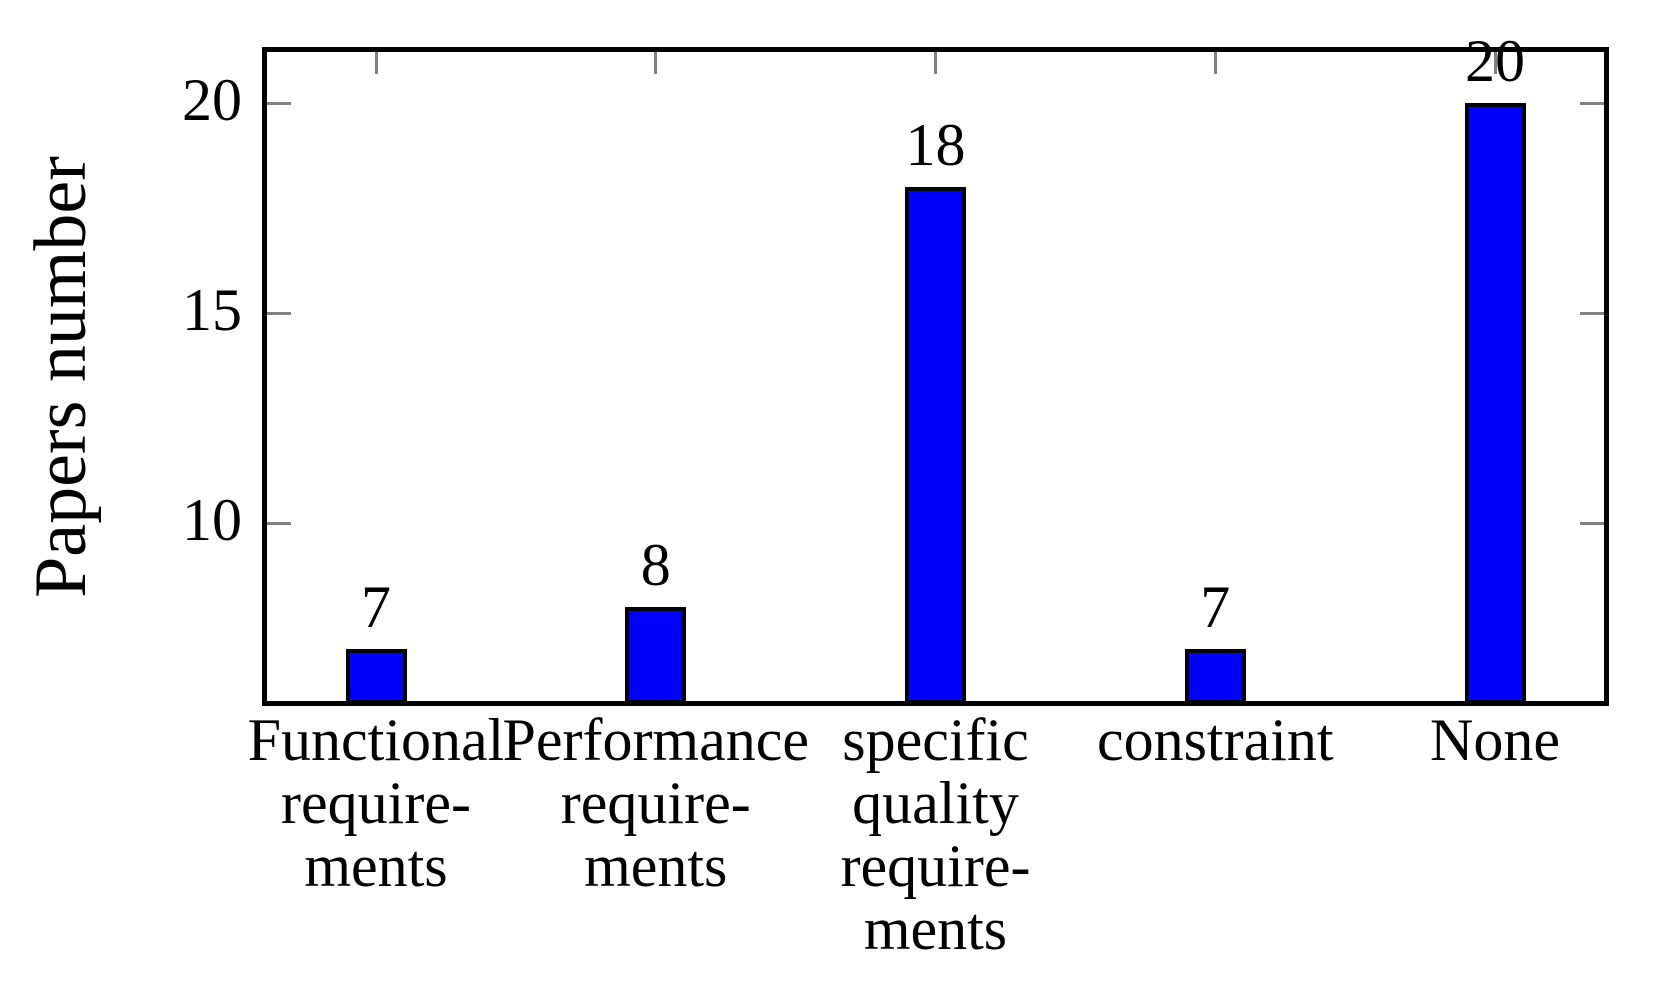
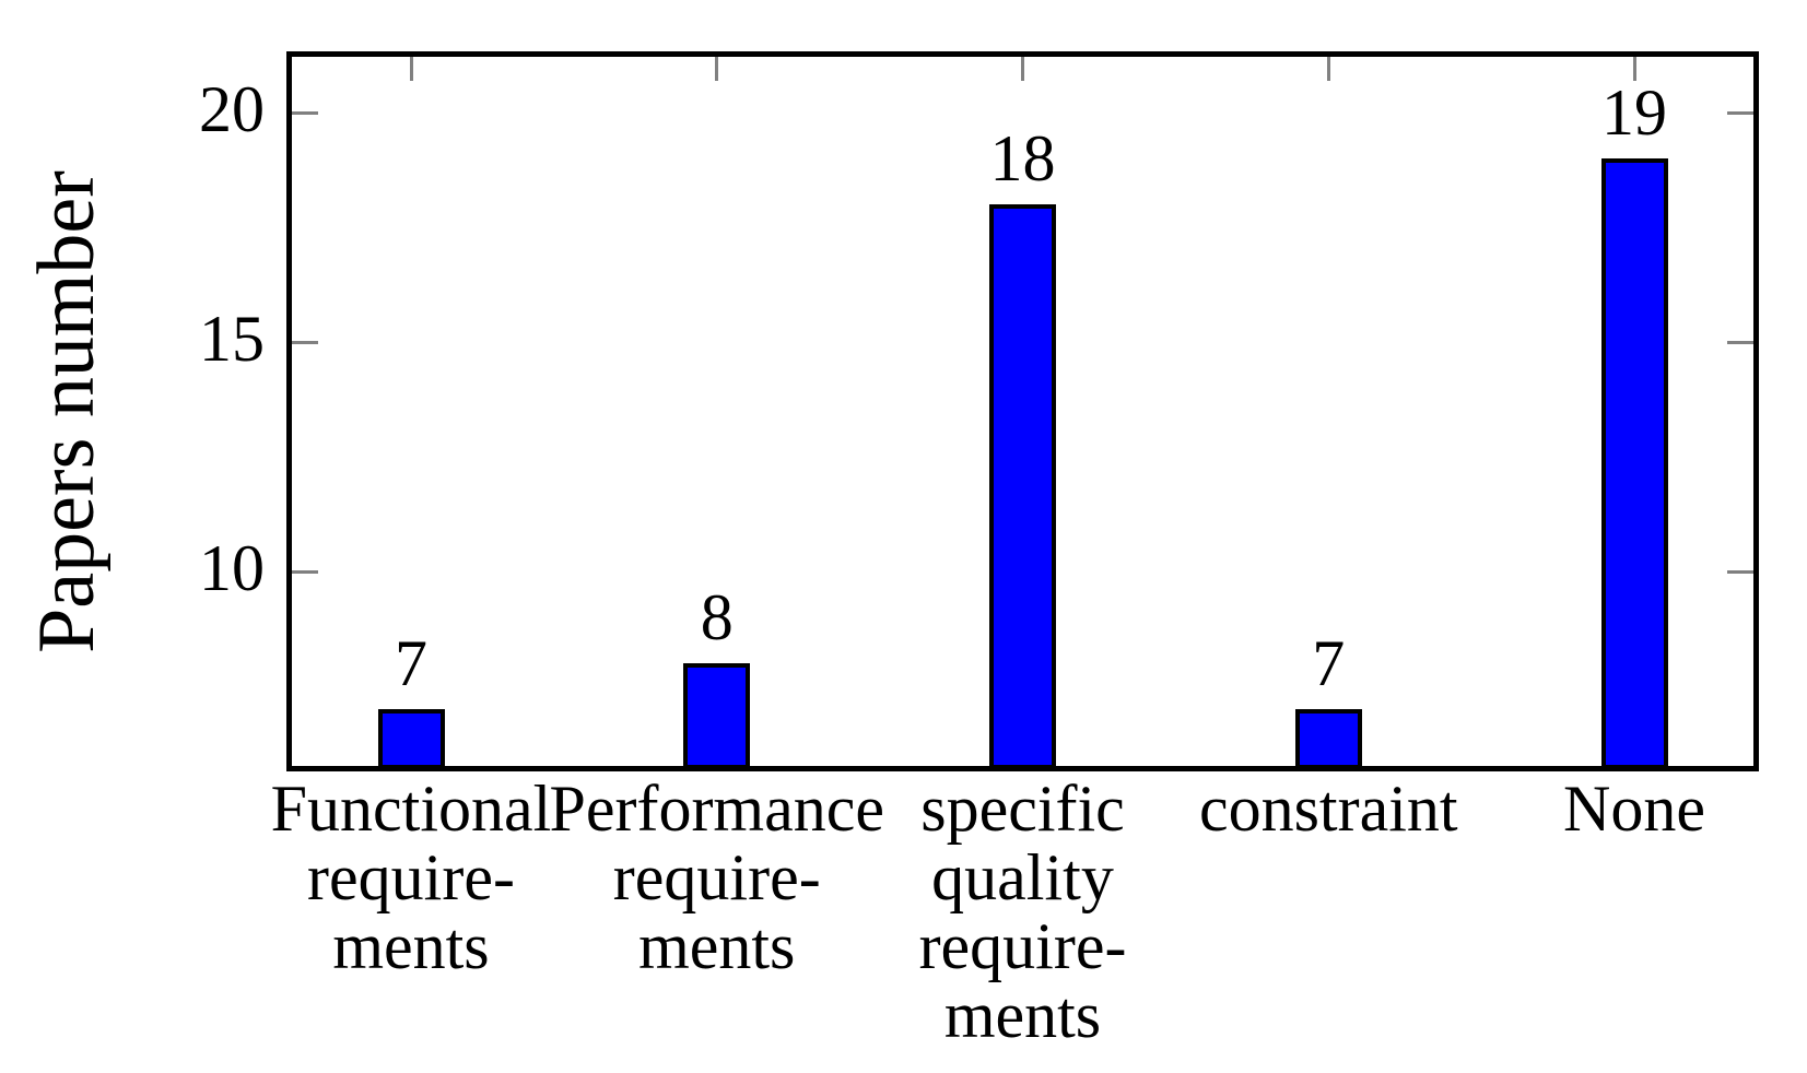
None: 20 -> 19
